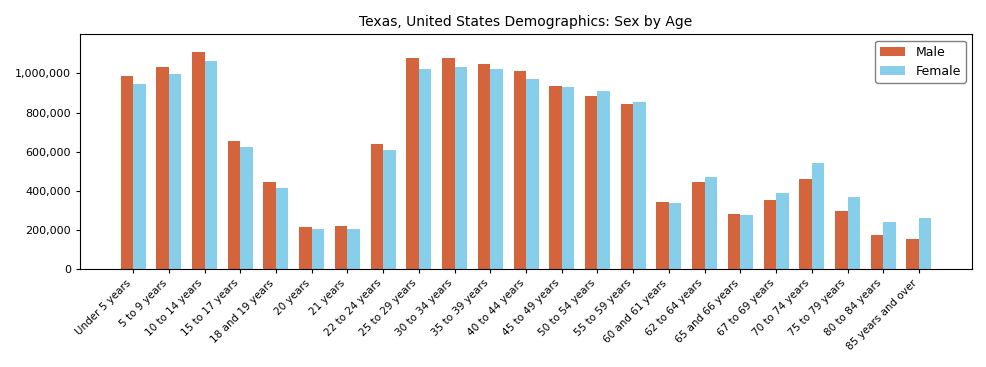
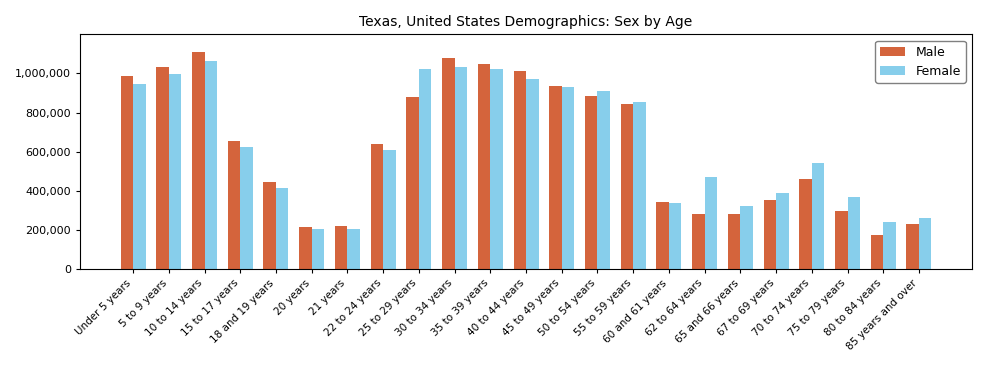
Male/25 to 29 years: 1,080,000 -> 880,000
Male/62 to 64 years: 440,000 -> 280,000
Female/65 and 66 years: 280,000 -> 320,000
Male/85 years and over: 150,000 -> 230,000
